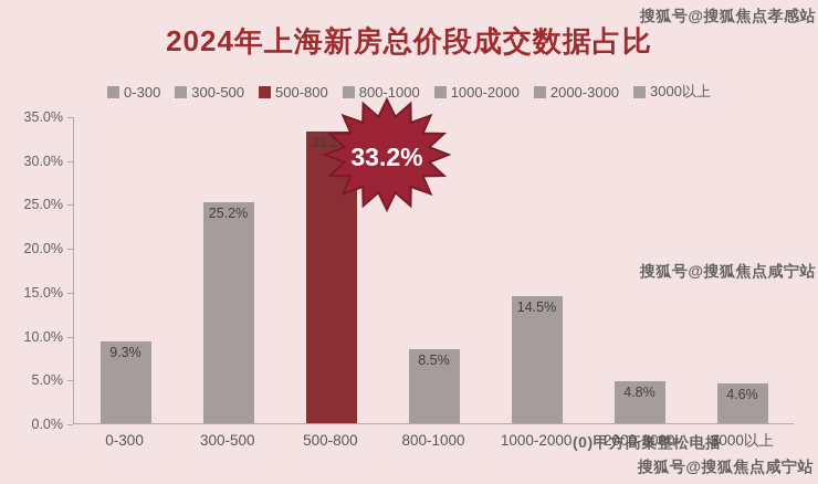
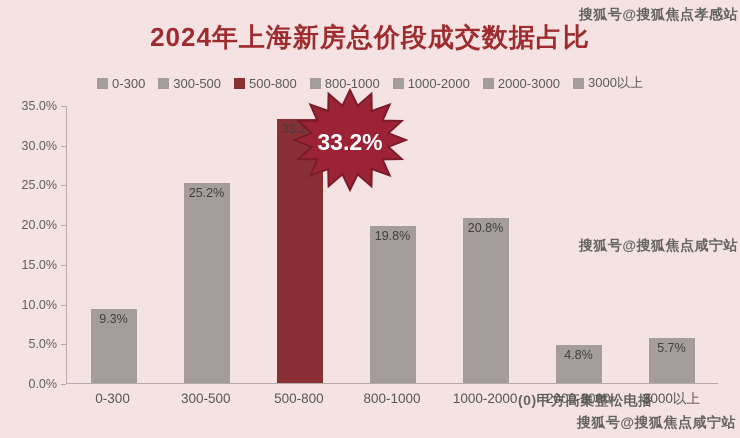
800-1000: 8.5% -> 19.8%
1000-2000: 14.5% -> 20.8%
3000以上: 4.6% -> 5.7%
